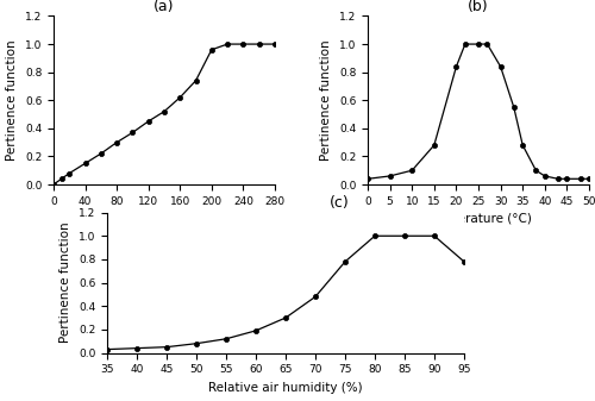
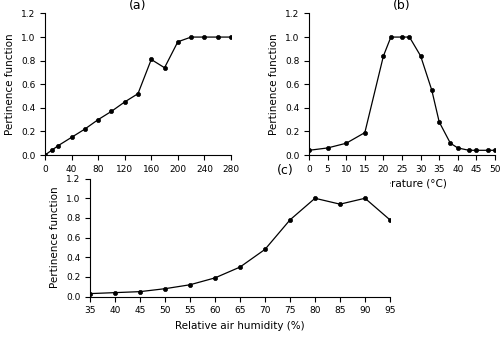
160: 0.62 -> 0.81
15: 0.28 -> 0.19
85: 1.00 -> 0.94
